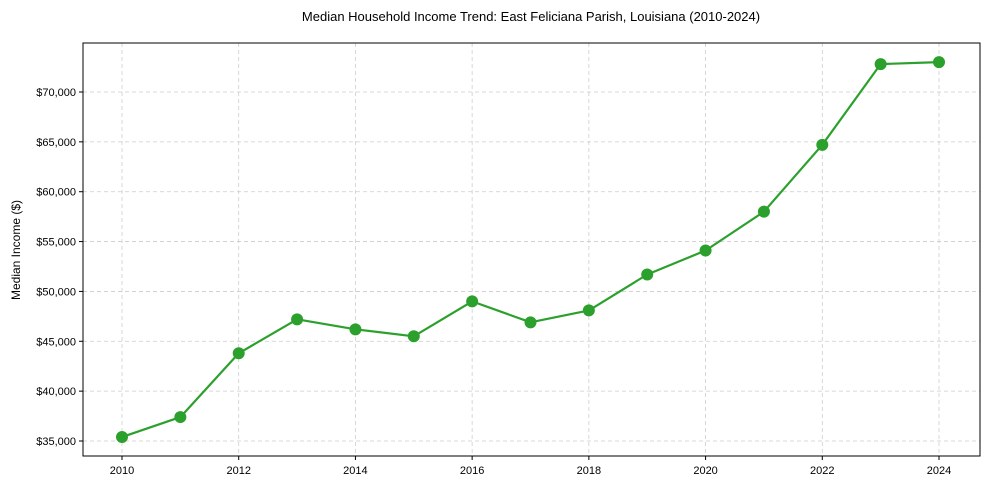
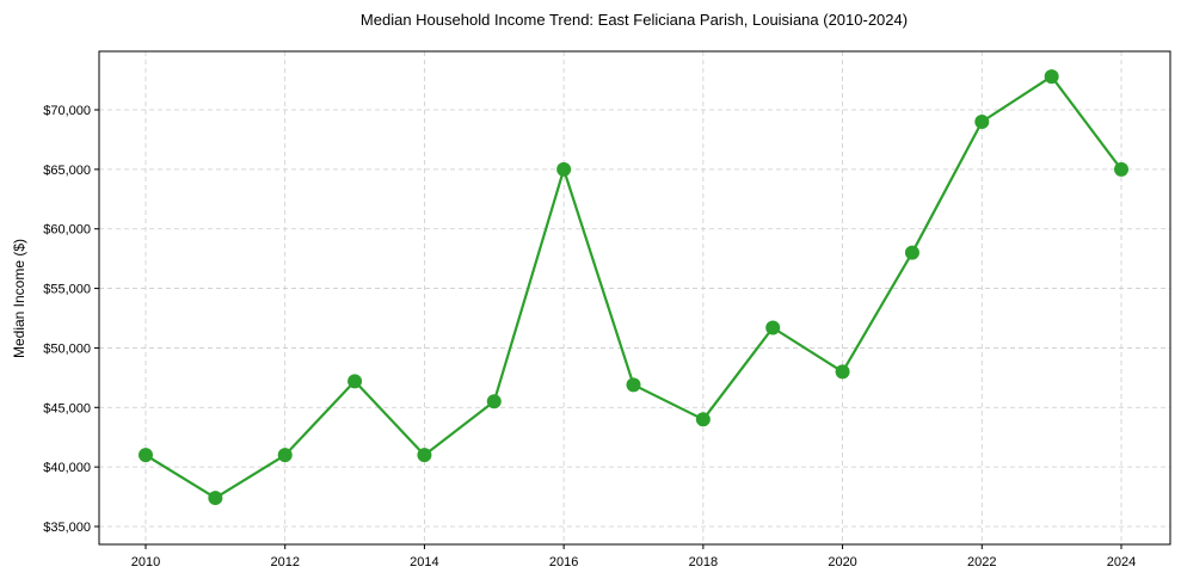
2010: $35000 -> $41000
2012: $44000 -> $41000
2014: $46000 -> $41000
2016: $49000 -> $65000
2018: $48000 -> $44000
2020: $54000 -> $48000
2022: $65000 -> $69000
2024: $73000 -> $65000
